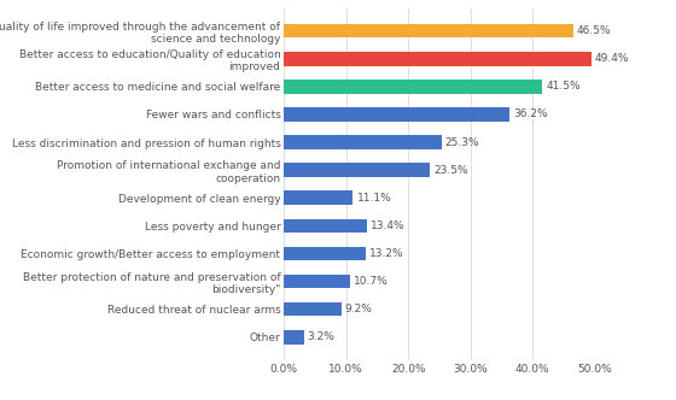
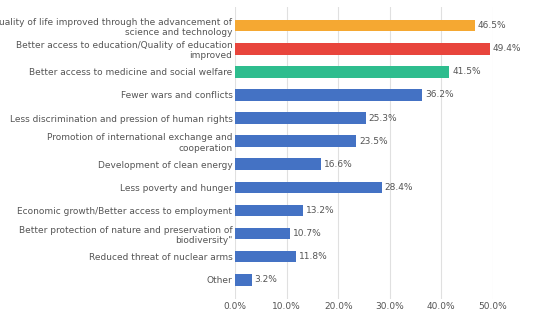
Development of clean energy: 11.1% -> 16.6%
Less poverty and hunger: 13.4% -> 28.4%
Reduced threat of nuclear arms: 9.2% -> 11.8%
